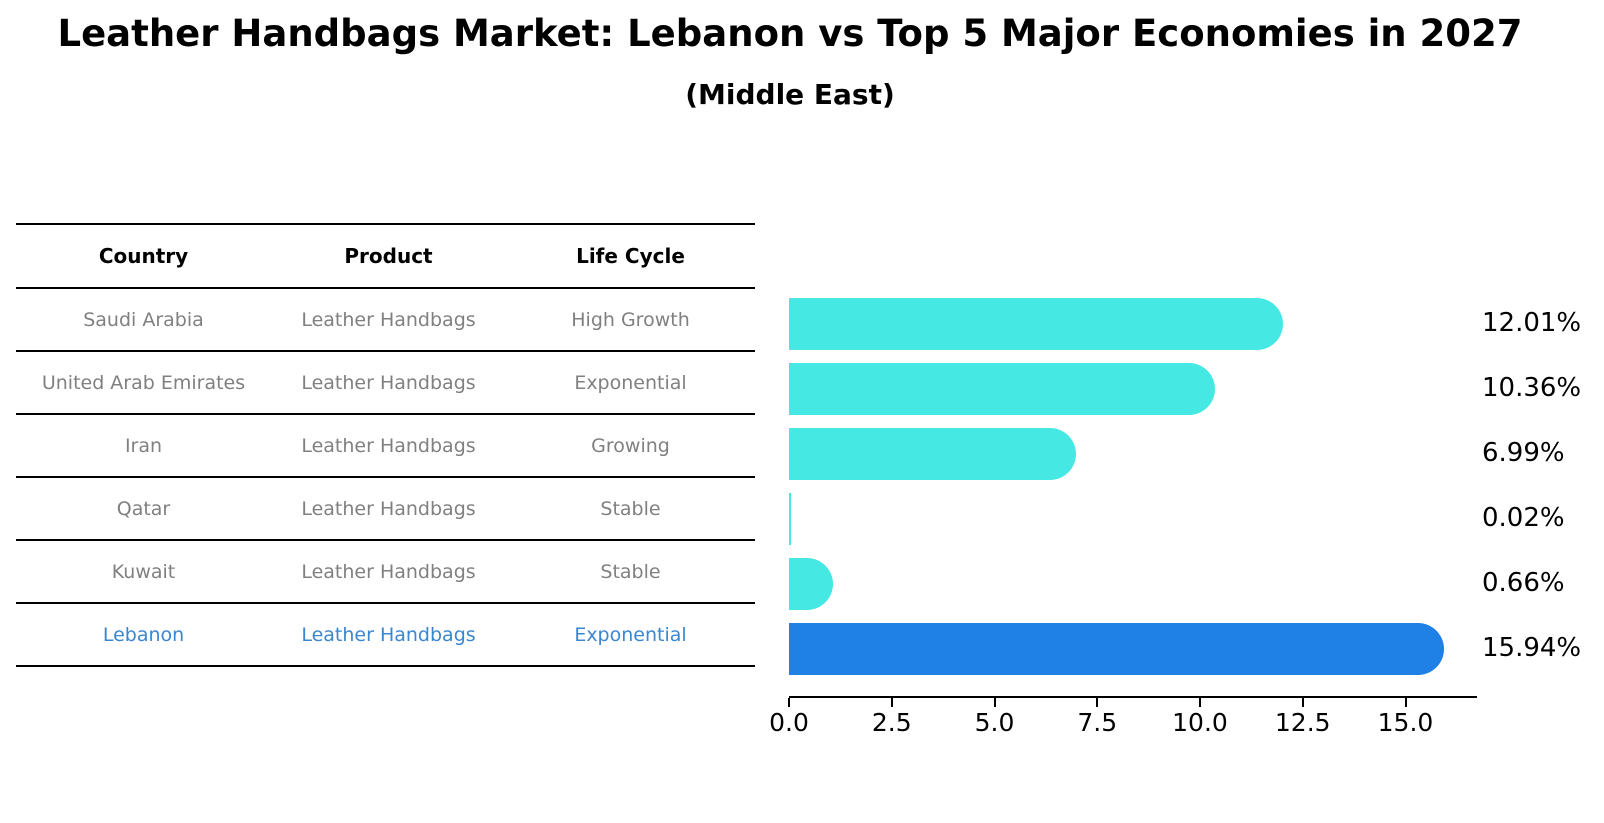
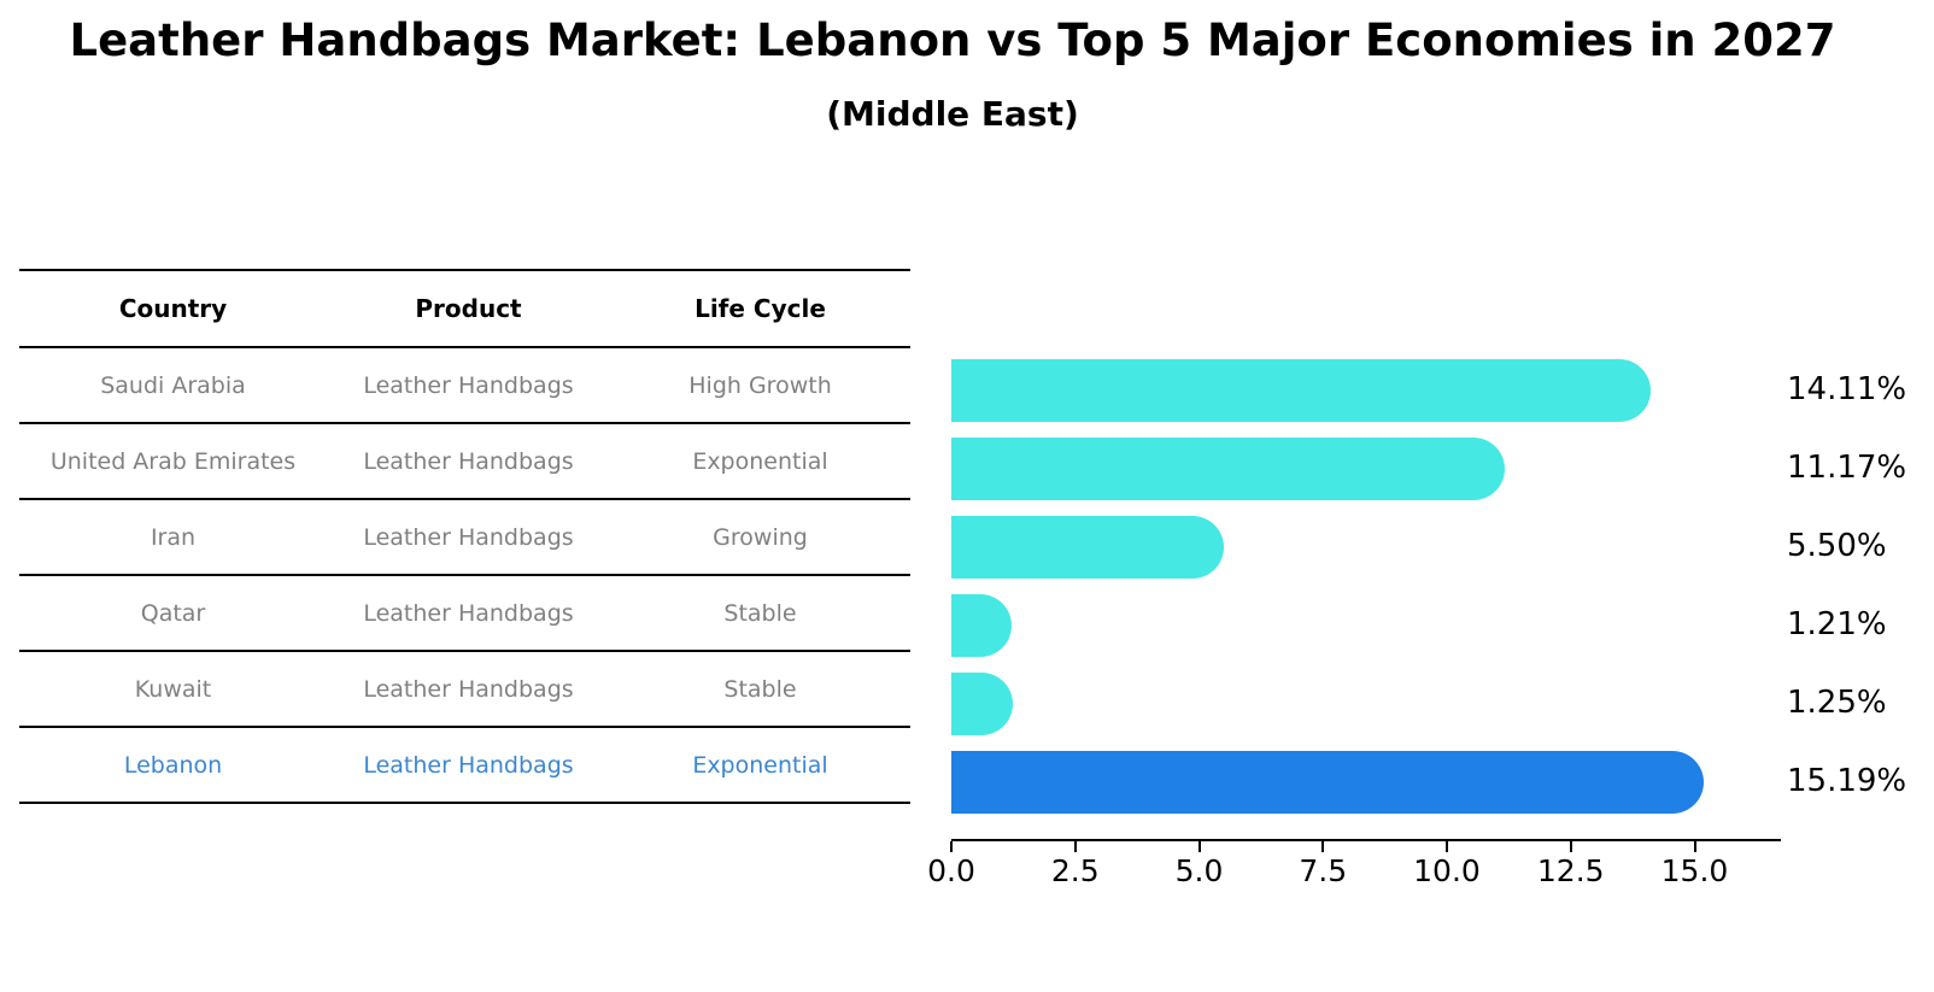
Saudi Arabia: 12.01% -> 14.11%
United Arab Emirates: 10.36% -> 11.17%
Iran: 6.99% -> 5.50%
Qatar: 0.02% -> 1.21%
Kuwait: 0.66% -> 1.25%
Lebanon: 15.94% -> 15.19%
